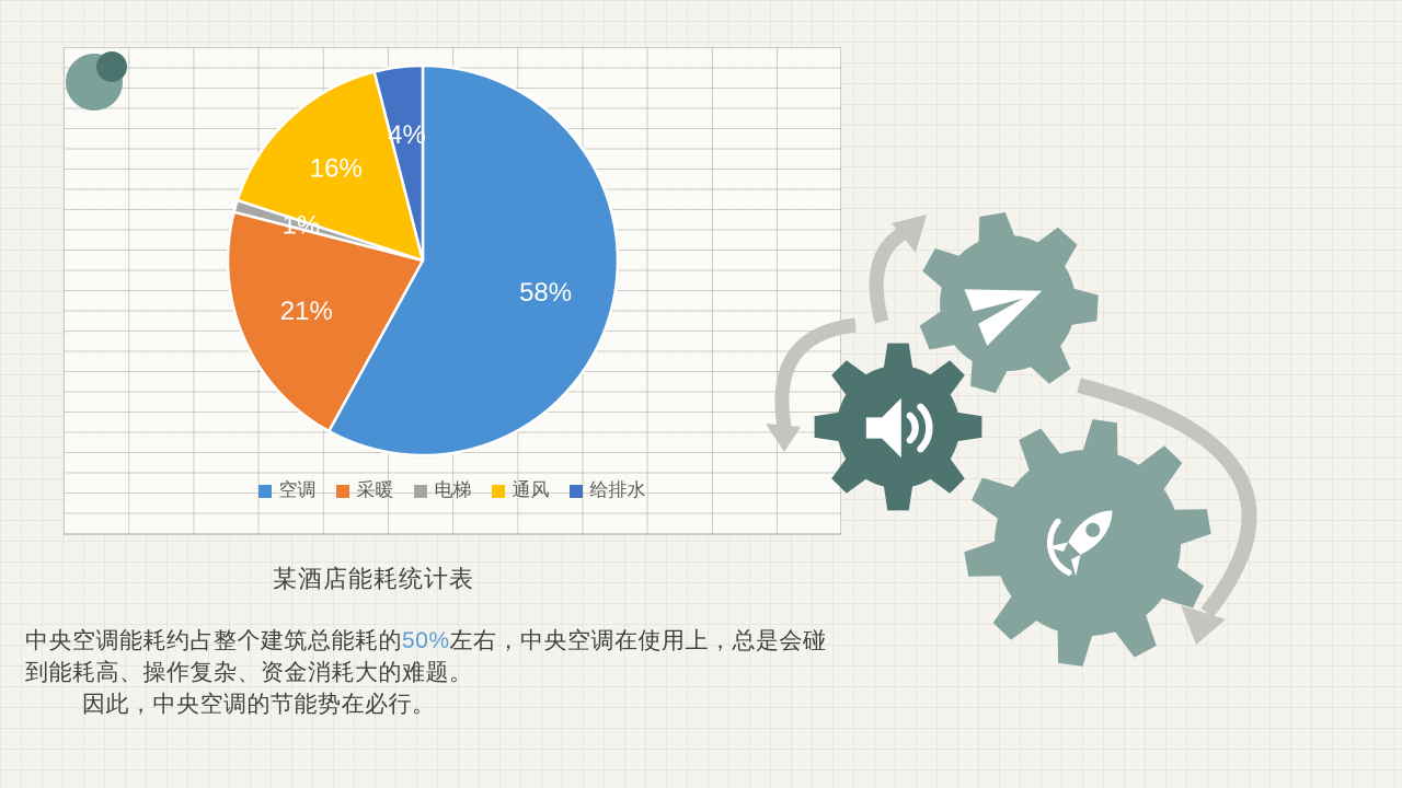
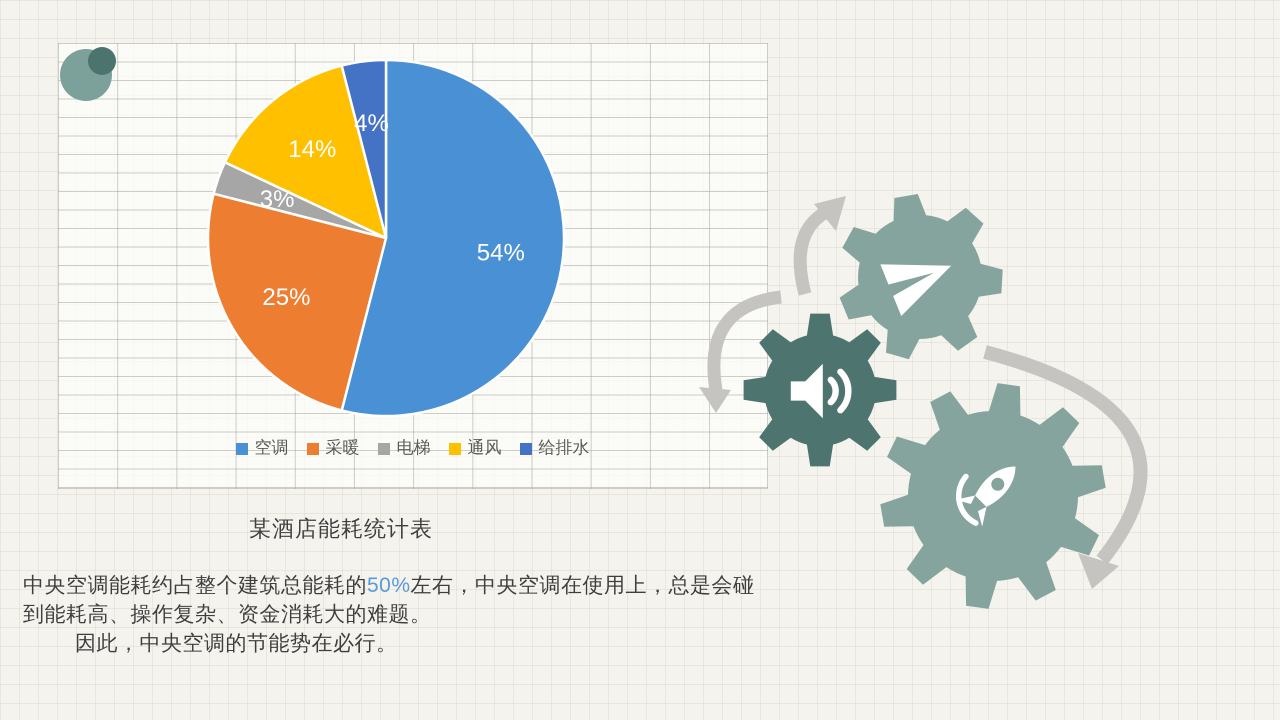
空调: 58% -> 54%
采暖: 21% -> 25%
电梯: 1% -> 3%
通风: 16% -> 14%
